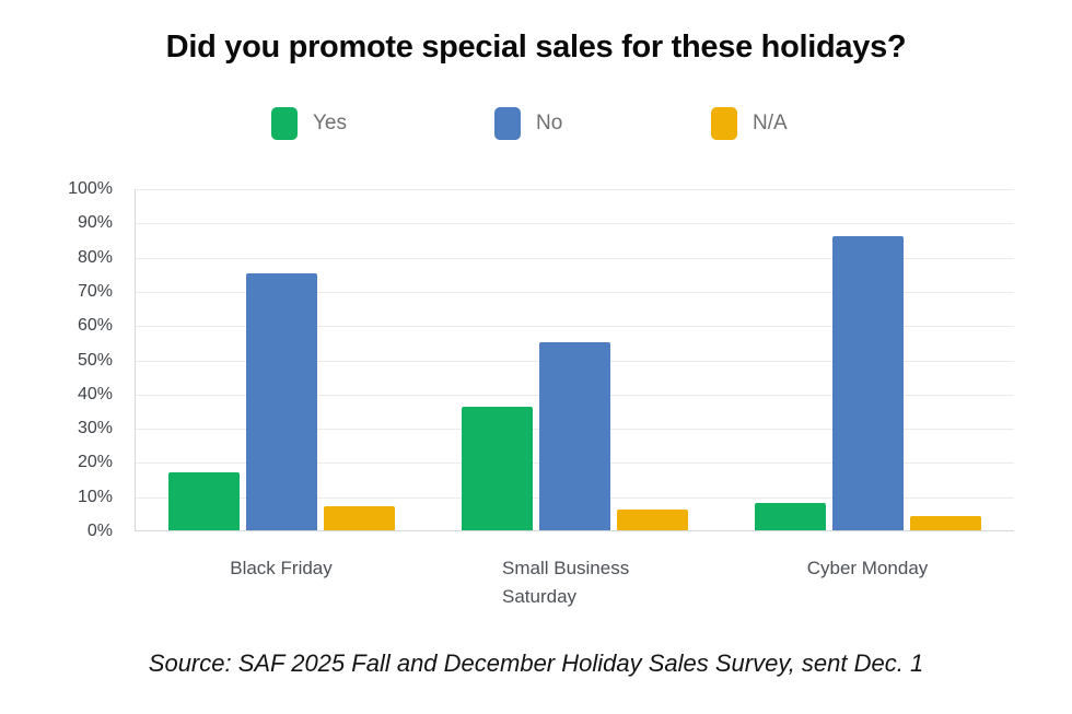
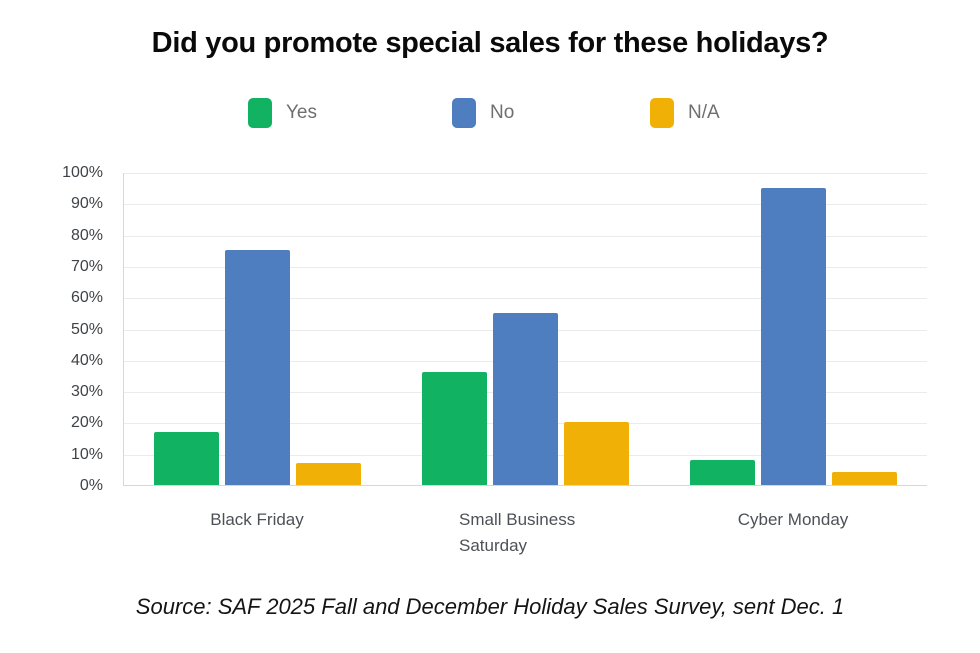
N/A/Small Business Saturday: 6% -> 20%
No/Cyber Monday: 86% -> 95%
